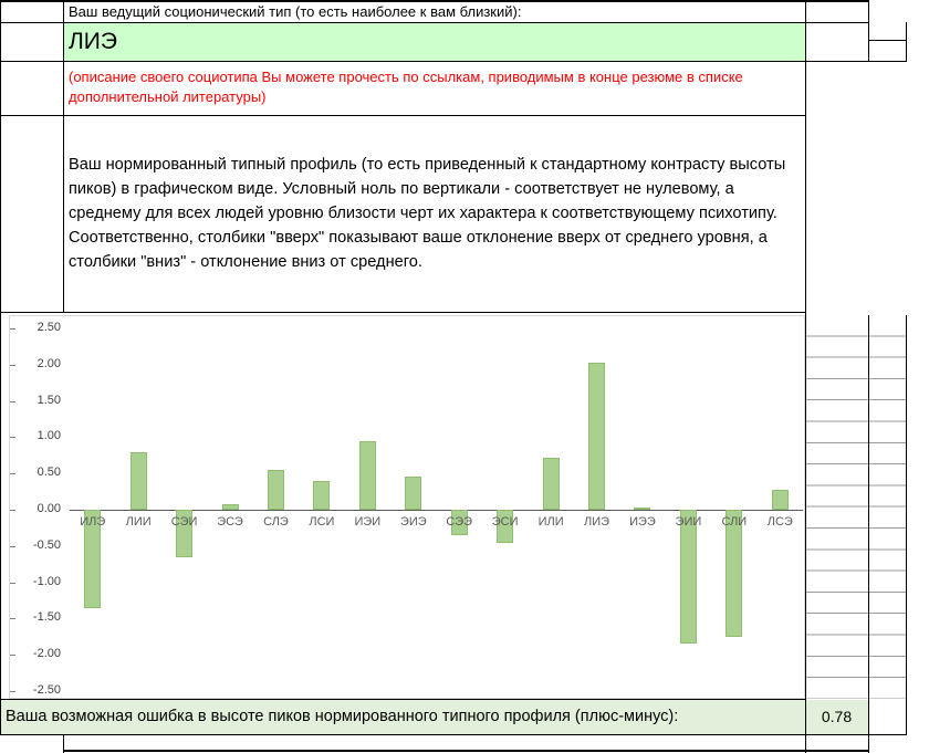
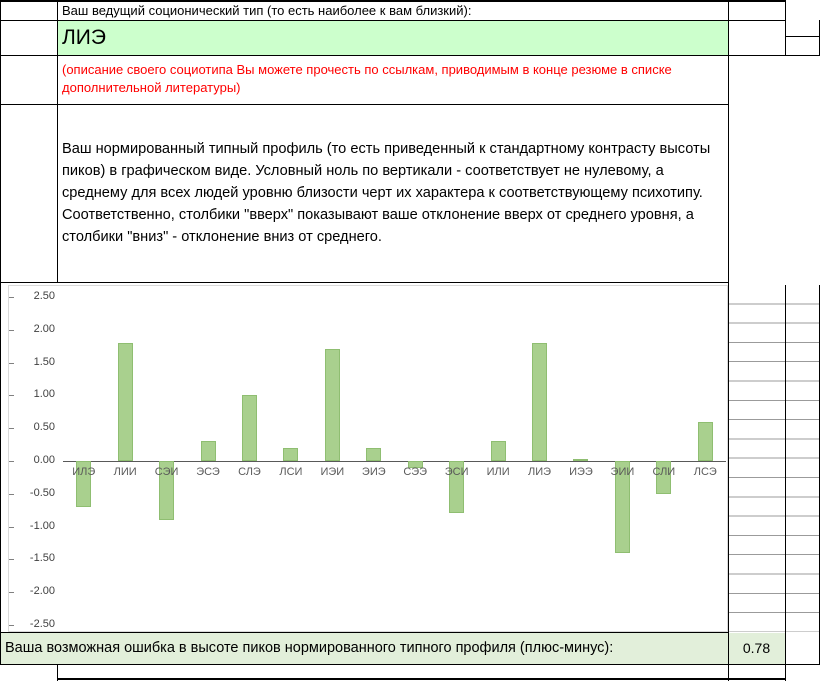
ИЛЭ: -1.4 -> -0.7
ЛИИ: 0.8 -> 1.8
СЭИ: -0.7 -> -0.9
ЭСЭ: 0.1 -> 0.3
СЛЭ: 0.6 -> 1.0
ЛСИ: 0.4 -> 0.2
ИЭИ: 0.9 -> 1.7
ЭИЭ: 0.5 -> 0.2
СЭЭ: -0.3 -> -0.1
ЭСИ: -0.5 -> -0.8
ИЛИ: 0.7 -> 0.3
ЛИЭ: 2.0 -> 1.8
ЭИИ: -1.9 -> -1.4
СЛИ: -1.8 -> -0.5
ЛСЭ: 0.3 -> 0.6
